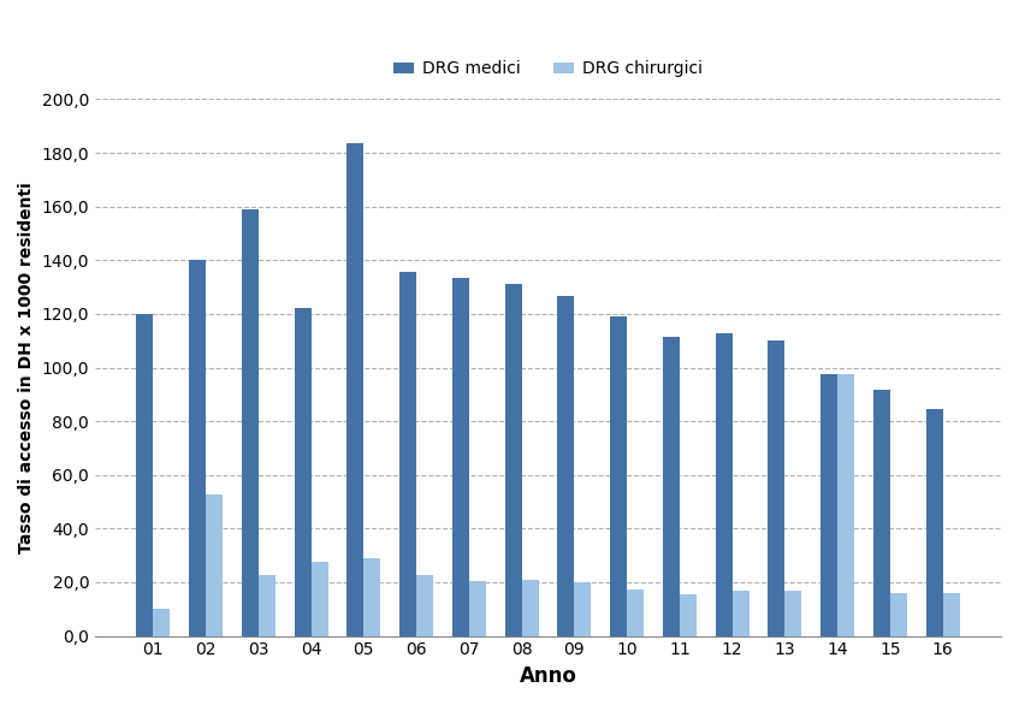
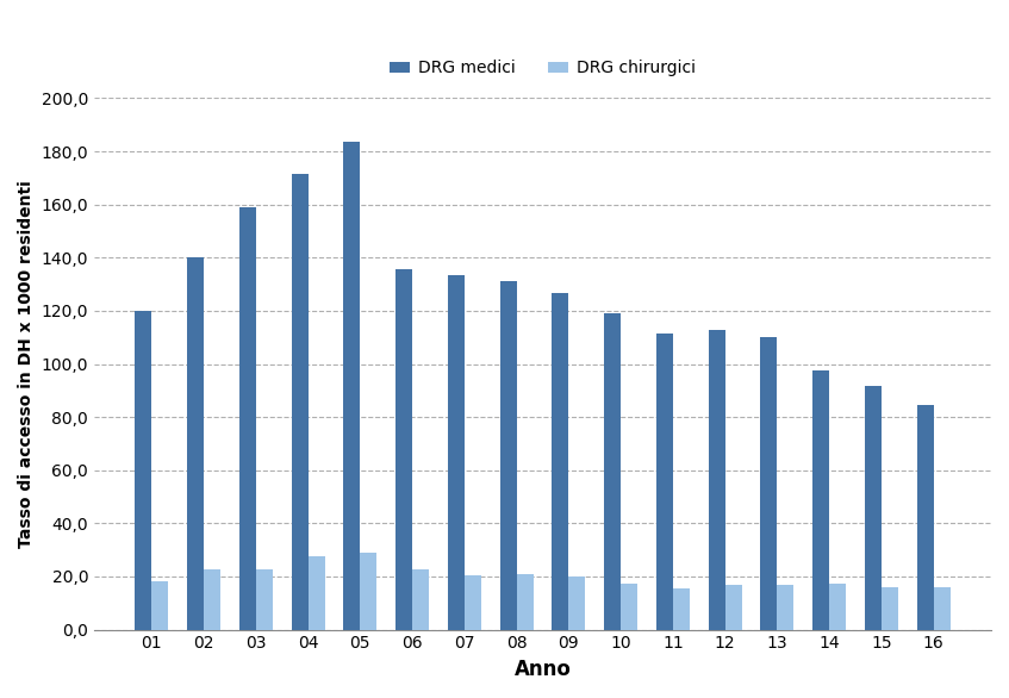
DRG chirurgici/01: 10,0 -> 18,0
DRG chirurgici/02: 52,5 -> 22,5
DRG medici/04: 122,0 -> 171,5
DRG chirurgici/14: 97,5 -> 17,5
